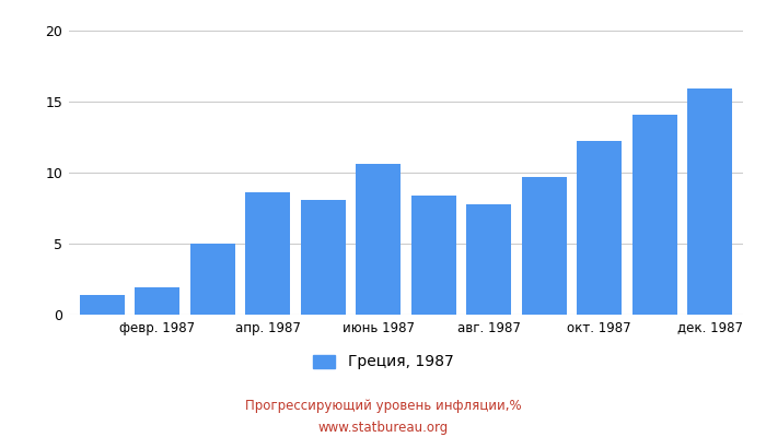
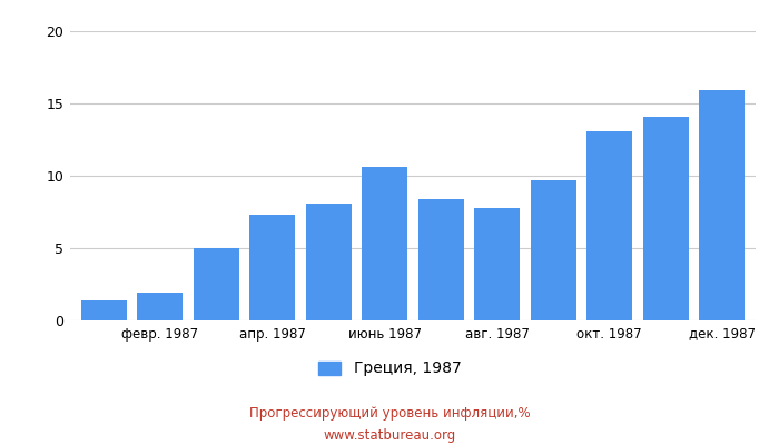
апр. 1987: 8.6 -> 7.3
окт. 1987: 12.2 -> 13.1
